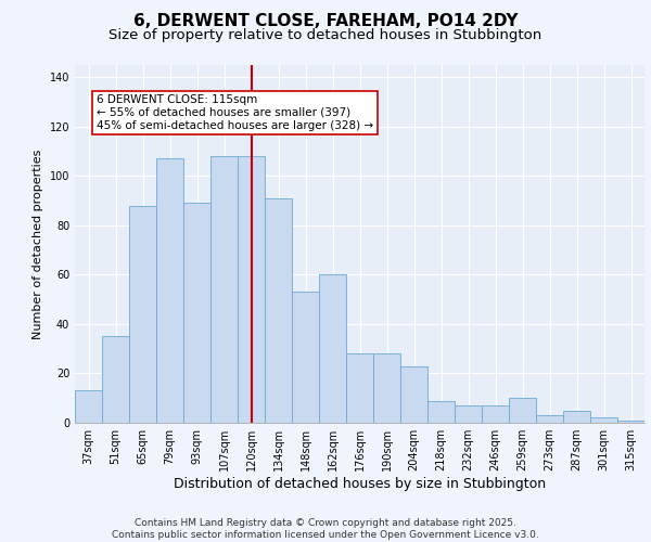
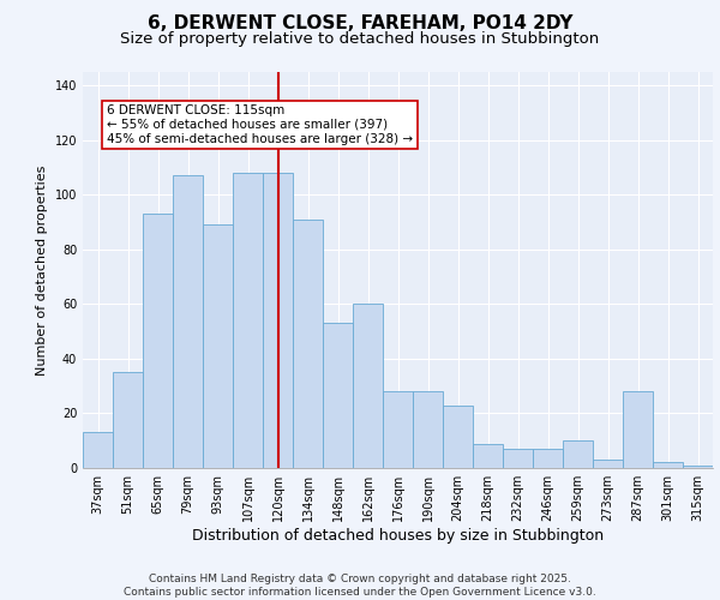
65sqm: 88 -> 93
287sqm: 5 -> 28
